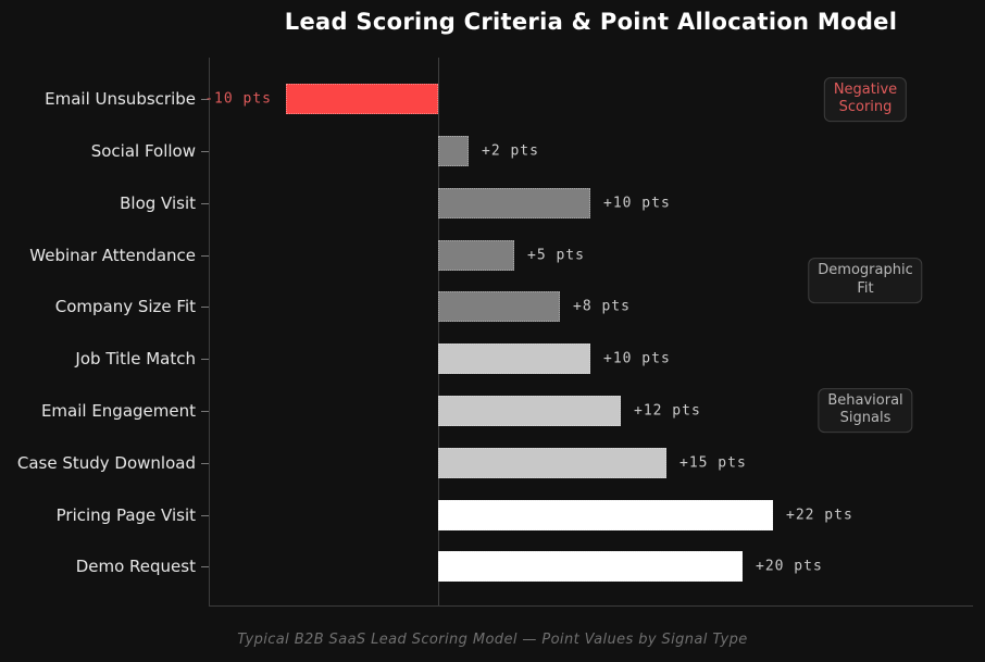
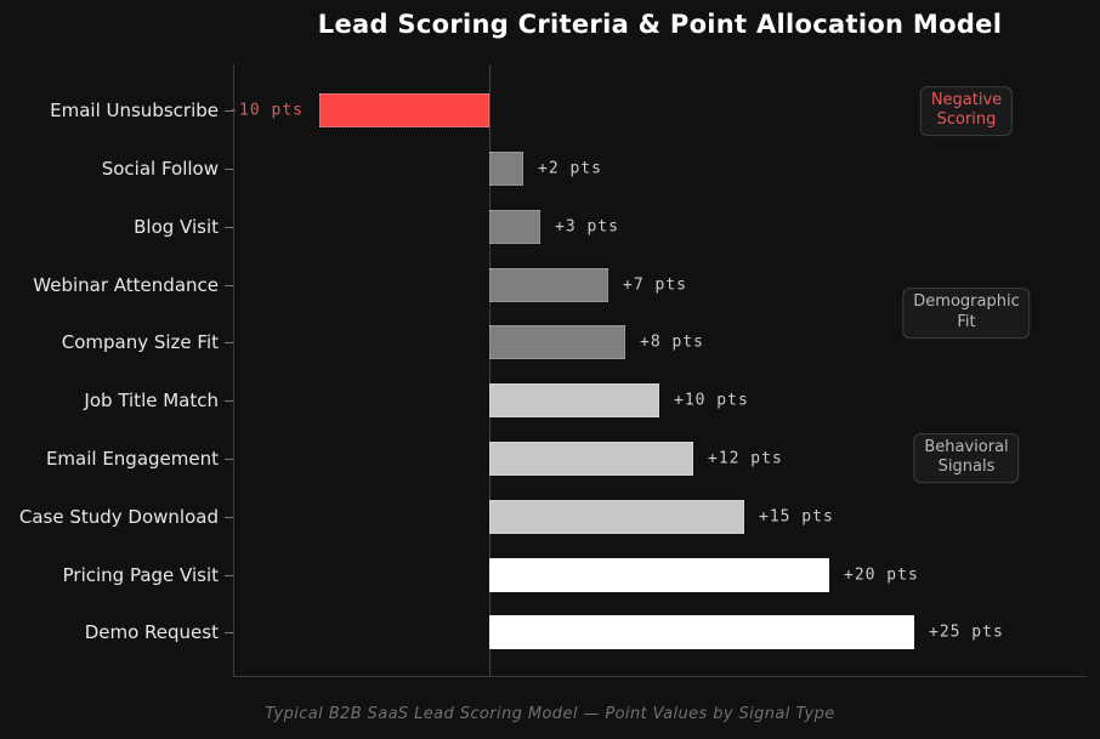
Blog Visit: +10 -> +3
Webinar Attendance: +5 -> +7
Pricing Page Visit: +22 -> +20
Demo Request: +20 -> +25
